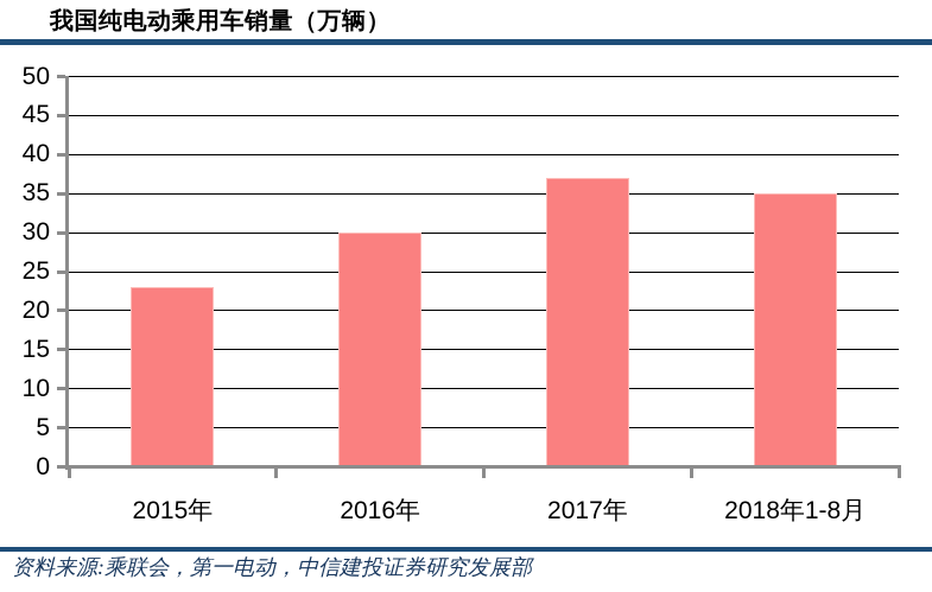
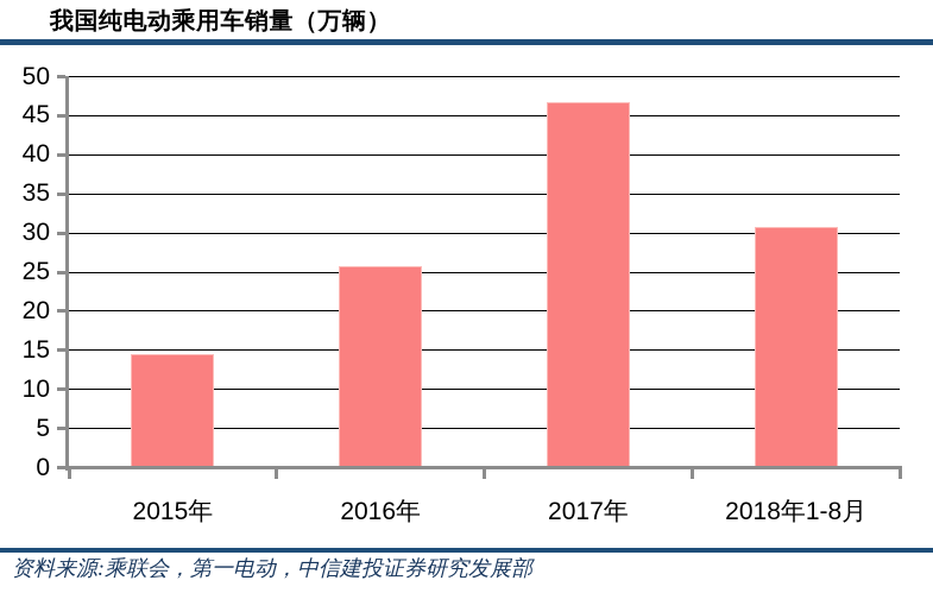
2015年: 23 -> 14
2016年: 30 -> 26
2017年: 37 -> 47
2018年1-8月: 35 -> 31
